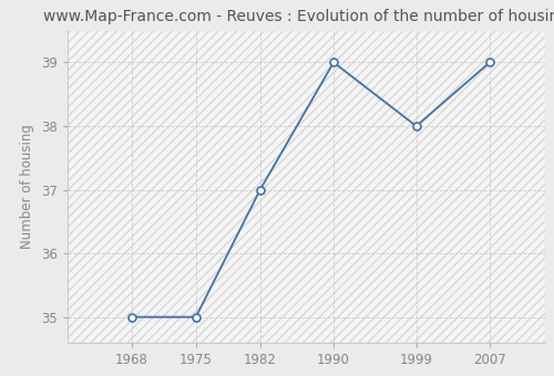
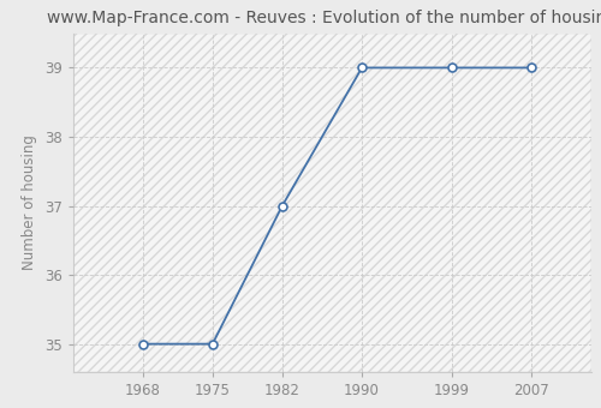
1999: 38 -> 39
